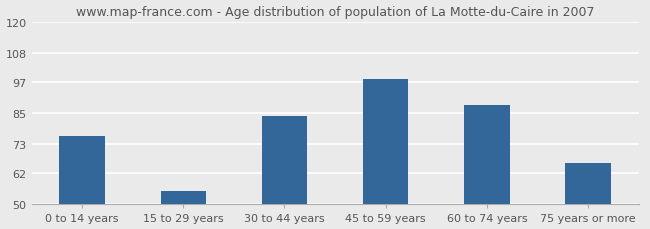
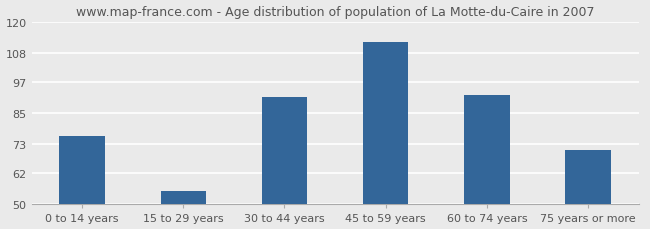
30 to 44 years: 84 -> 91
45 to 59 years: 98 -> 112
60 to 74 years: 88 -> 92
75 years or more: 66 -> 71
